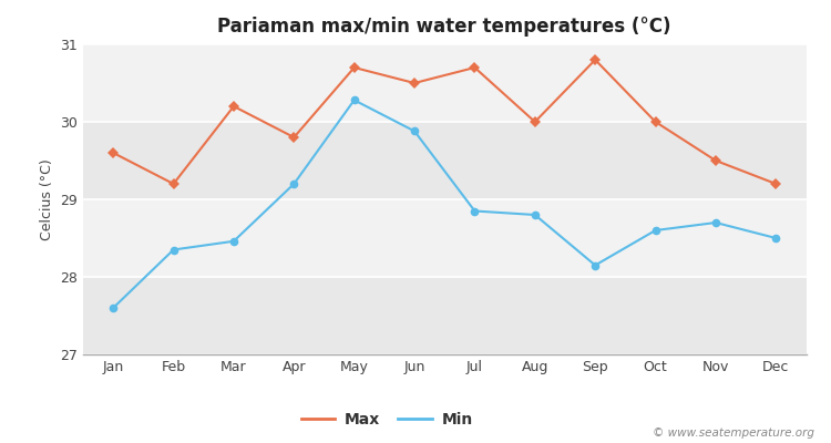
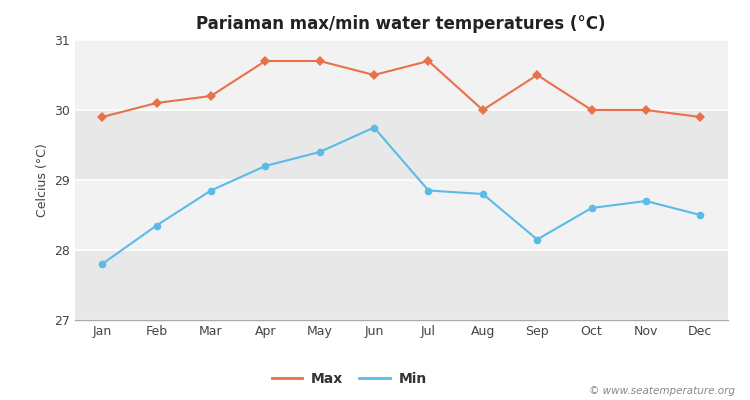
Max/Jan: 29.6 -> 29.9
Min/Jan: 27.60 -> 27.80
Max/Feb: 29.2 -> 30.1
Min/Mar: 28.46 -> 28.85
Max/Apr: 29.8 -> 30.7
Min/May: 30.28 -> 29.40
Min/Jun: 29.88 -> 29.75
Max/Sep: 30.8 -> 30.5
Max/Nov: 29.5 -> 30.0
Max/Dec: 29.2 -> 29.9
